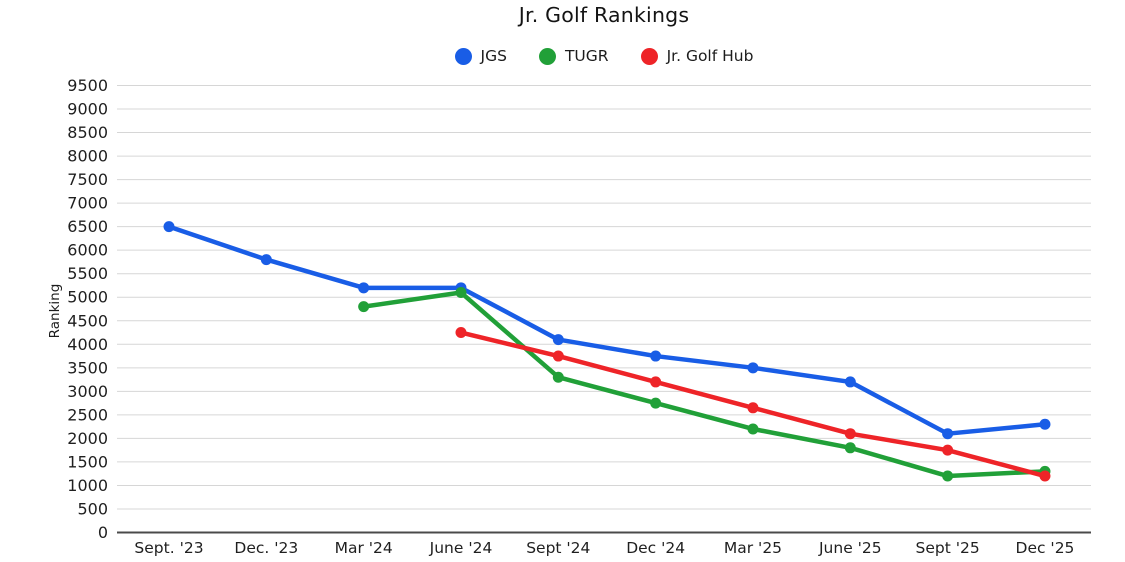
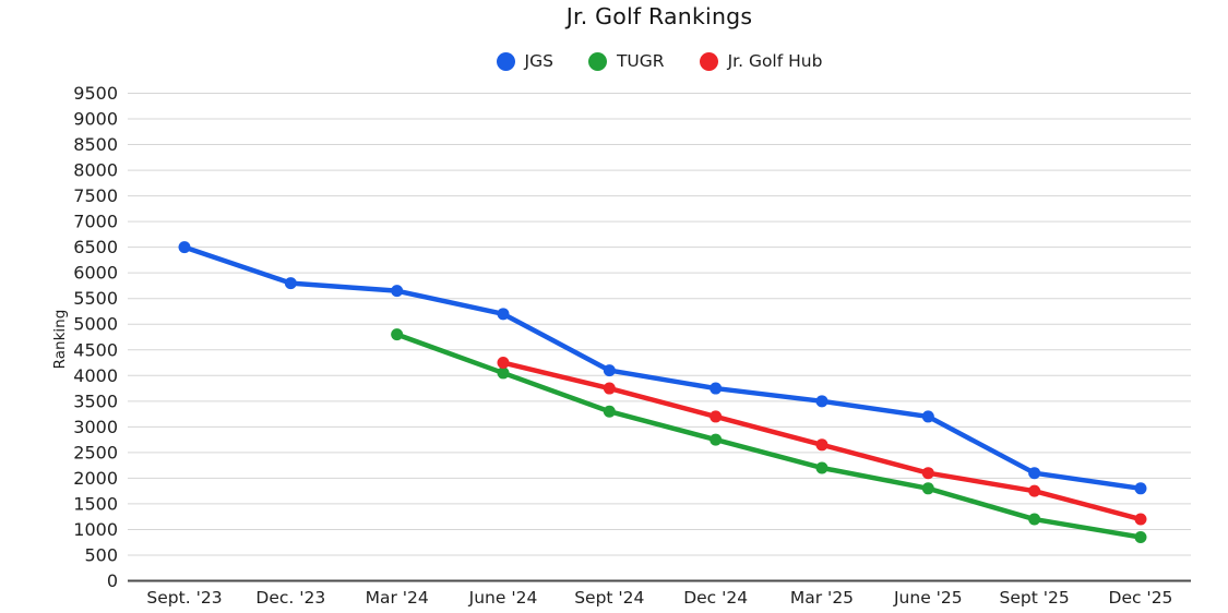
JGS/Mar '24: 5200 -> 5600
TUGR/June '24: 5100 -> 4000
JGS/Dec '25: 2300 -> 1800
TUGR/Dec '25: 1300 -> 800
